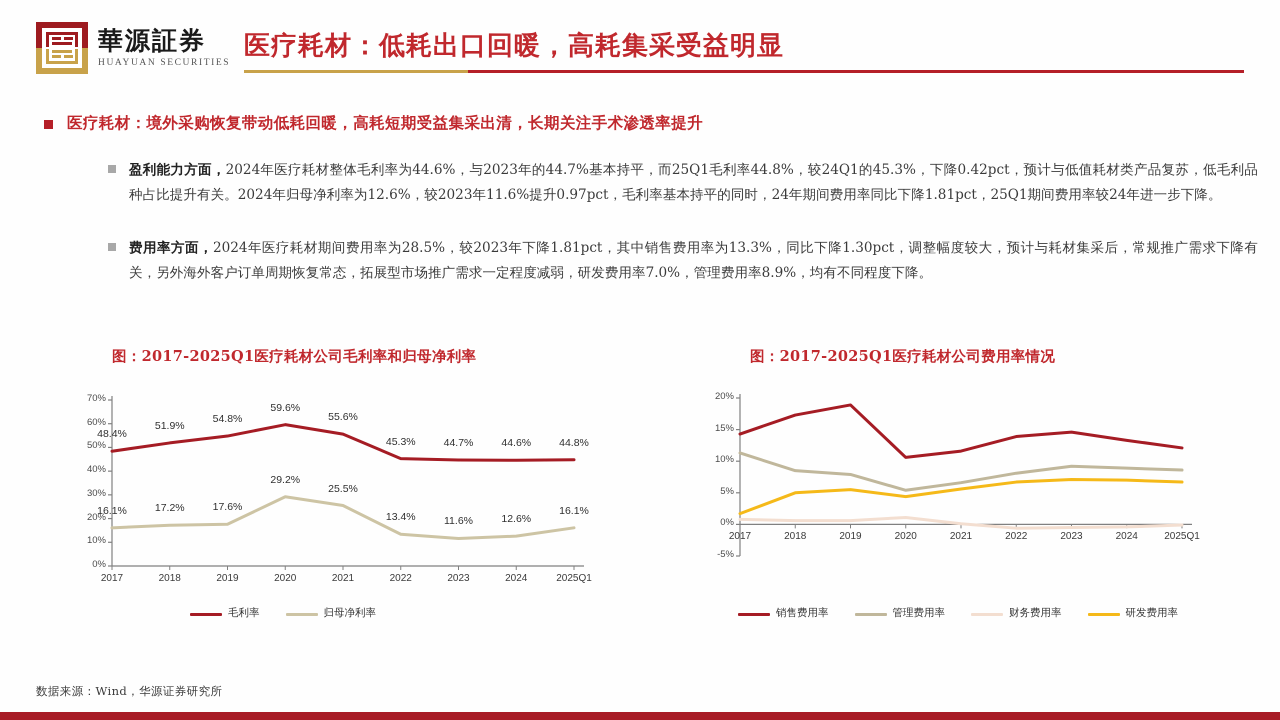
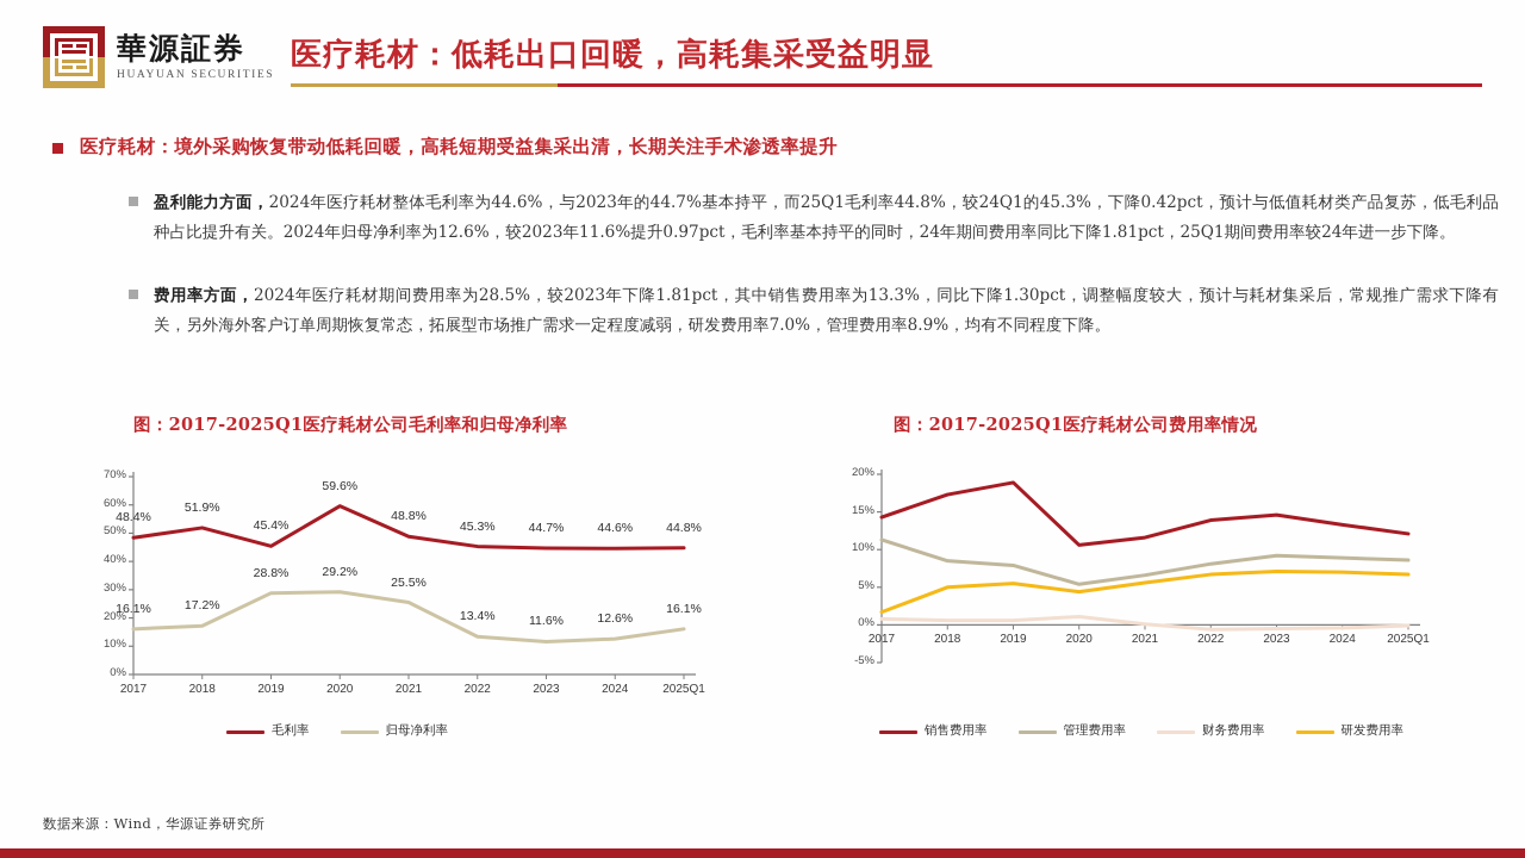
图：2017-2025Q1医疗耗材公司毛利率和归母净利率/毛利率/2019: 54.8% -> 45.4%
图：2017-2025Q1医疗耗材公司毛利率和归母净利率/归母净利率/2019: 17.6% -> 28.8%
图：2017-2025Q1医疗耗材公司毛利率和归母净利率/毛利率/2021: 55.6% -> 48.8%
